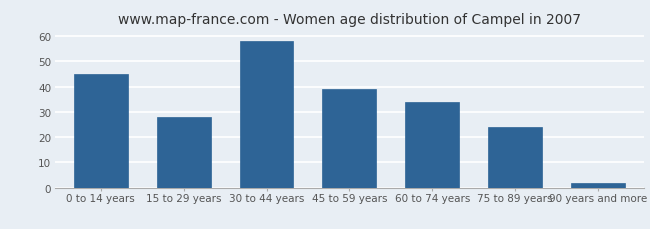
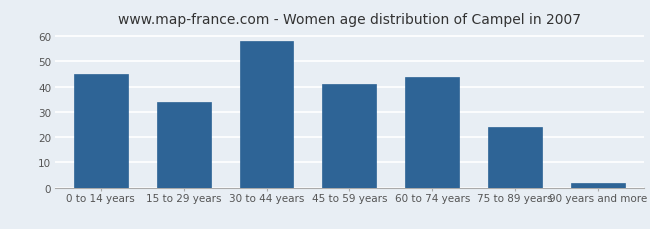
15 to 29 years: 28 -> 34
45 to 59 years: 39 -> 41
60 to 74 years: 34 -> 44
